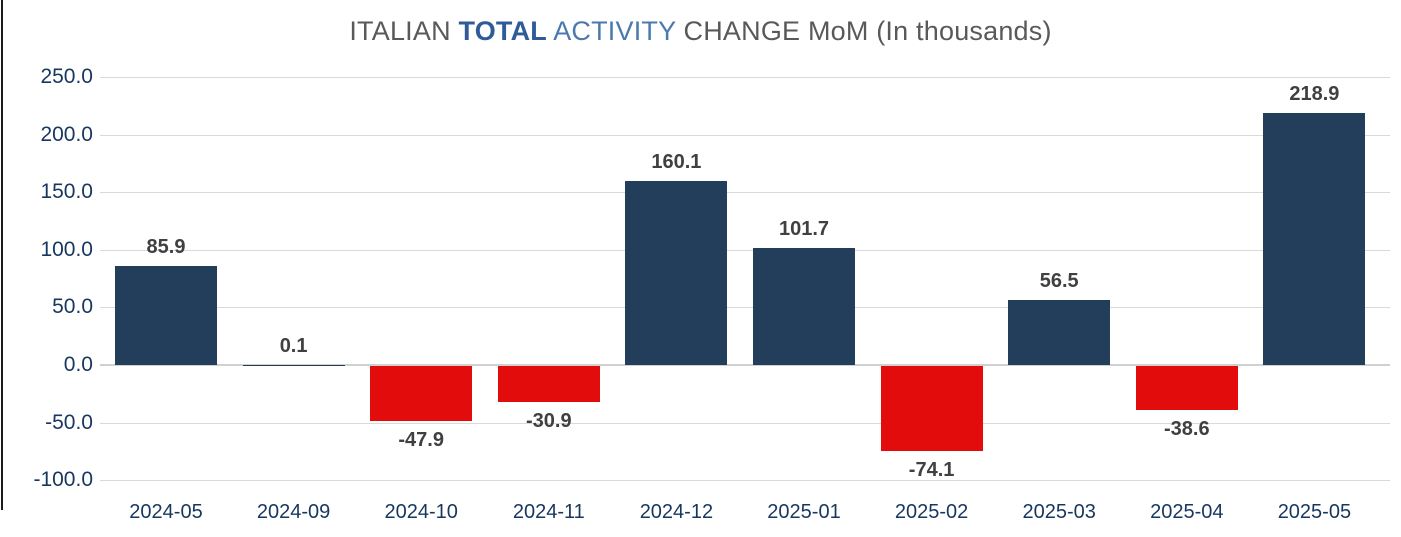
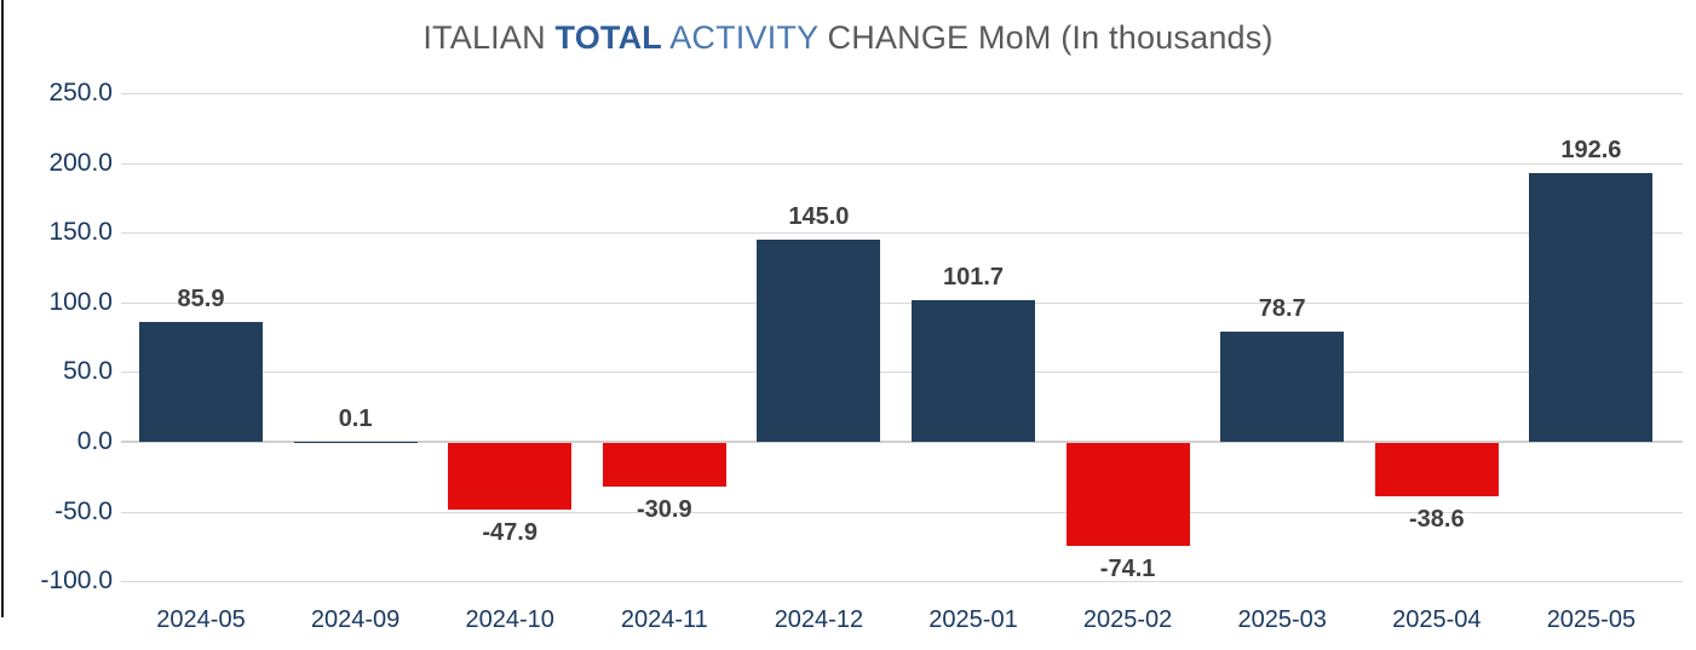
2024-12: 160.1 -> 145.0
2025-03: 56.5 -> 78.7
2025-05: 218.9 -> 192.6
